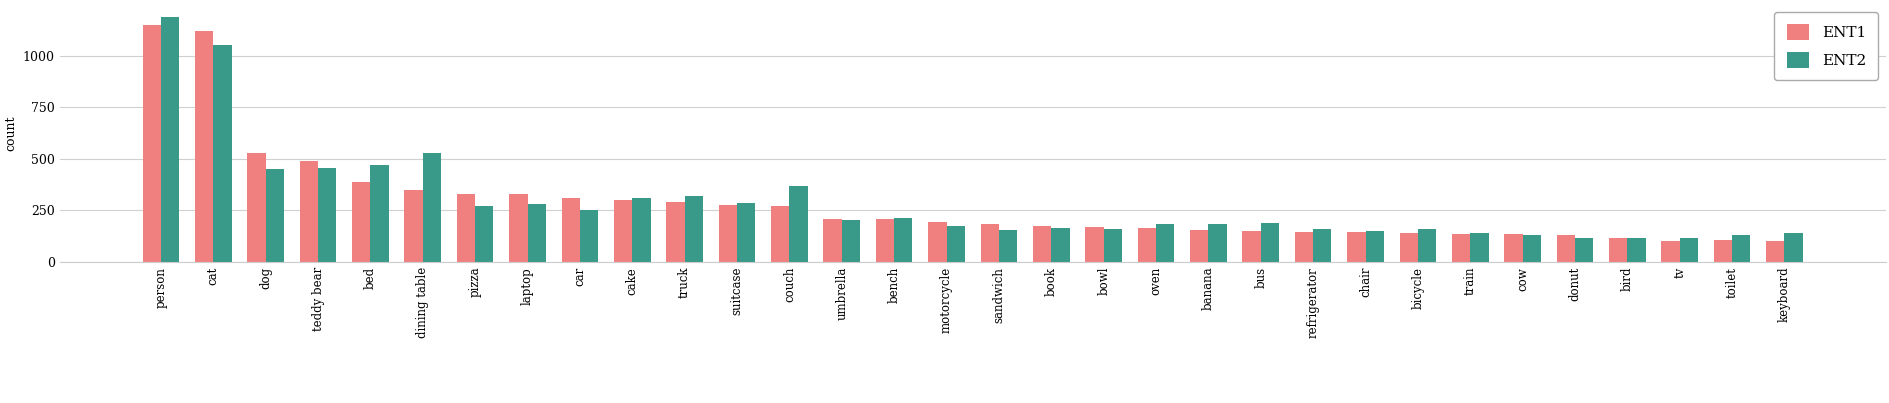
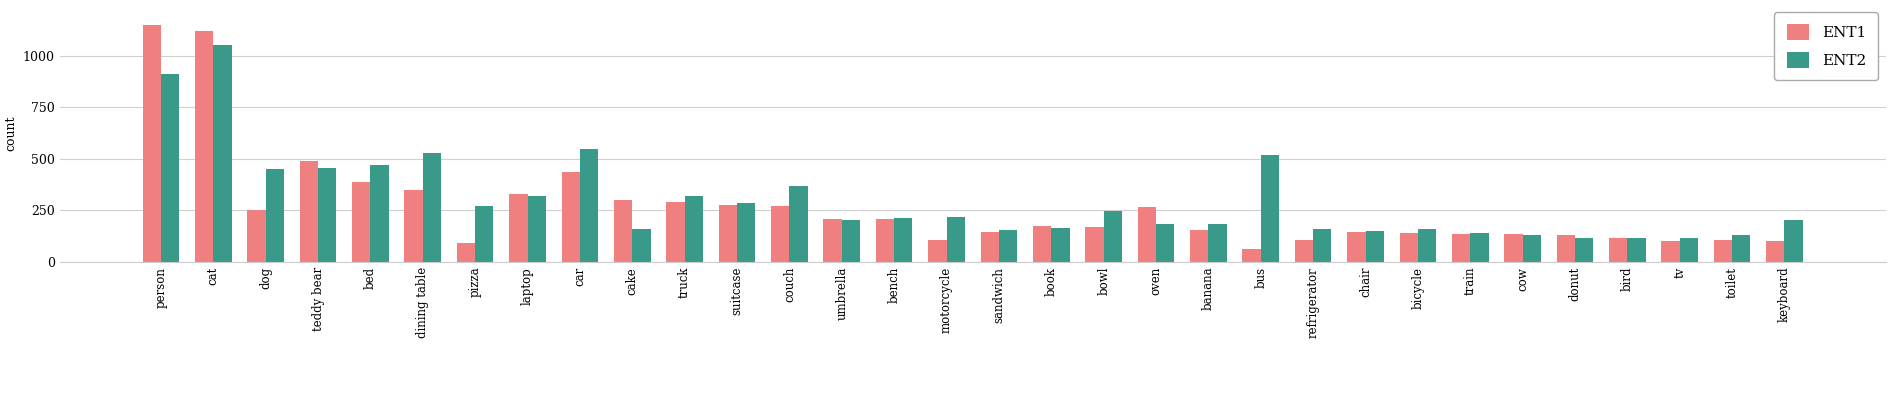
ENT2/person: 1190 -> 910
ENT1/dog: 530 -> 250
ENT1/pizza: 330 -> 90
ENT2/laptop: 280 -> 320
ENT1/car: 310 -> 435
ENT2/car: 250 -> 550
ENT2/cake: 310 -> 160
ENT1/motorcycle: 195 -> 105
ENT2/motorcycle: 175 -> 220
ENT1/sandwich: 185 -> 145
ENT2/bowl: 160 -> 245
ENT1/oven: 165 -> 265
ENT1/bus: 150 -> 65
ENT2/bus: 190 -> 520
ENT1/refrigerator: 145 -> 105
ENT2/keyboard: 140 -> 205
